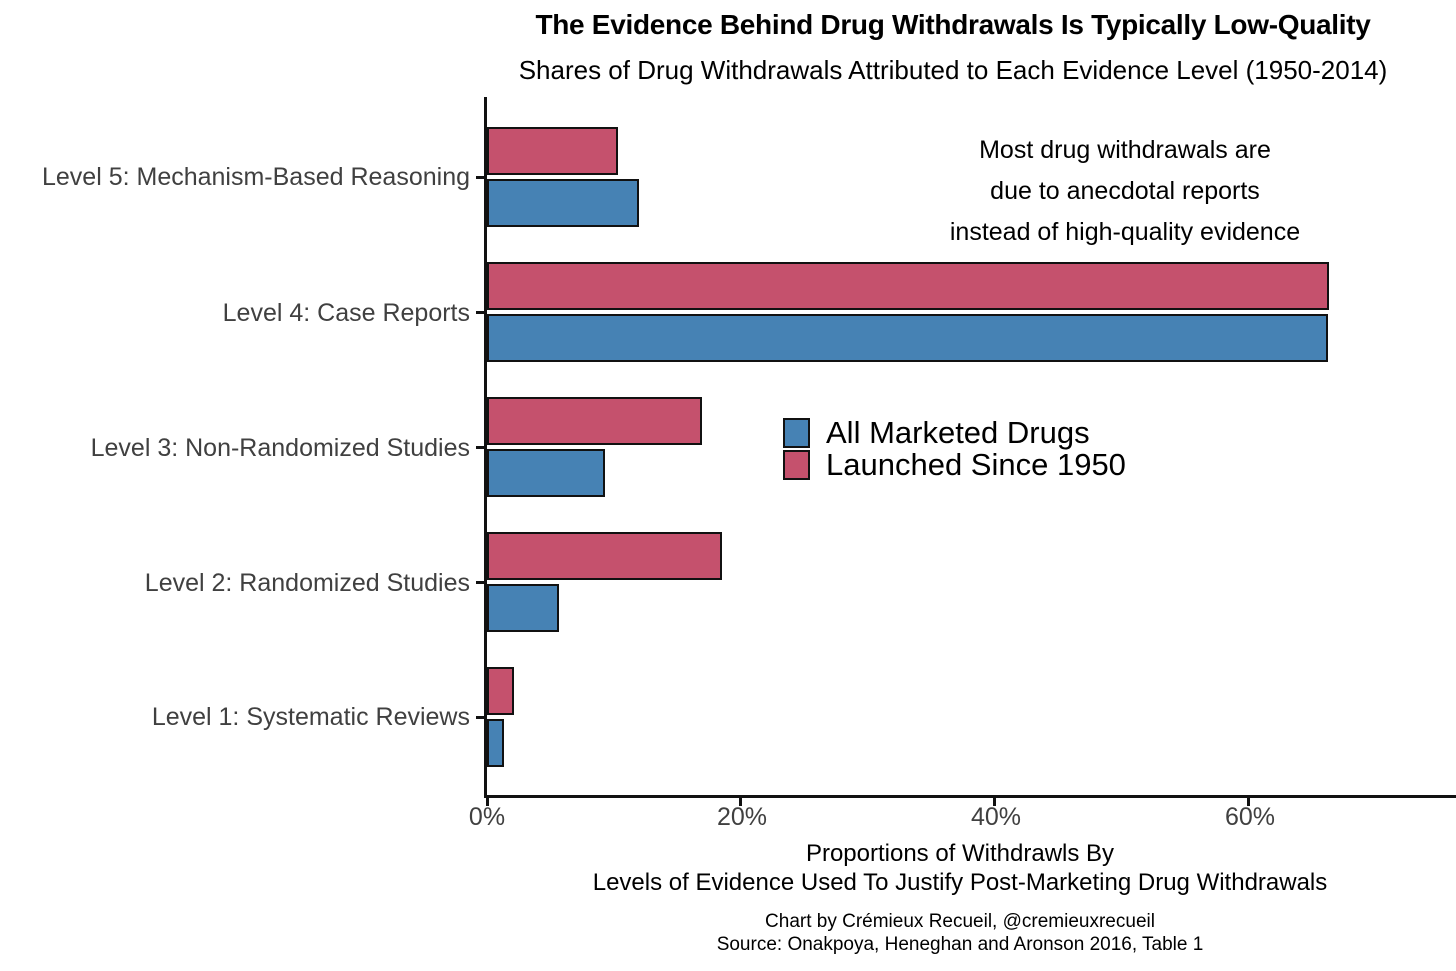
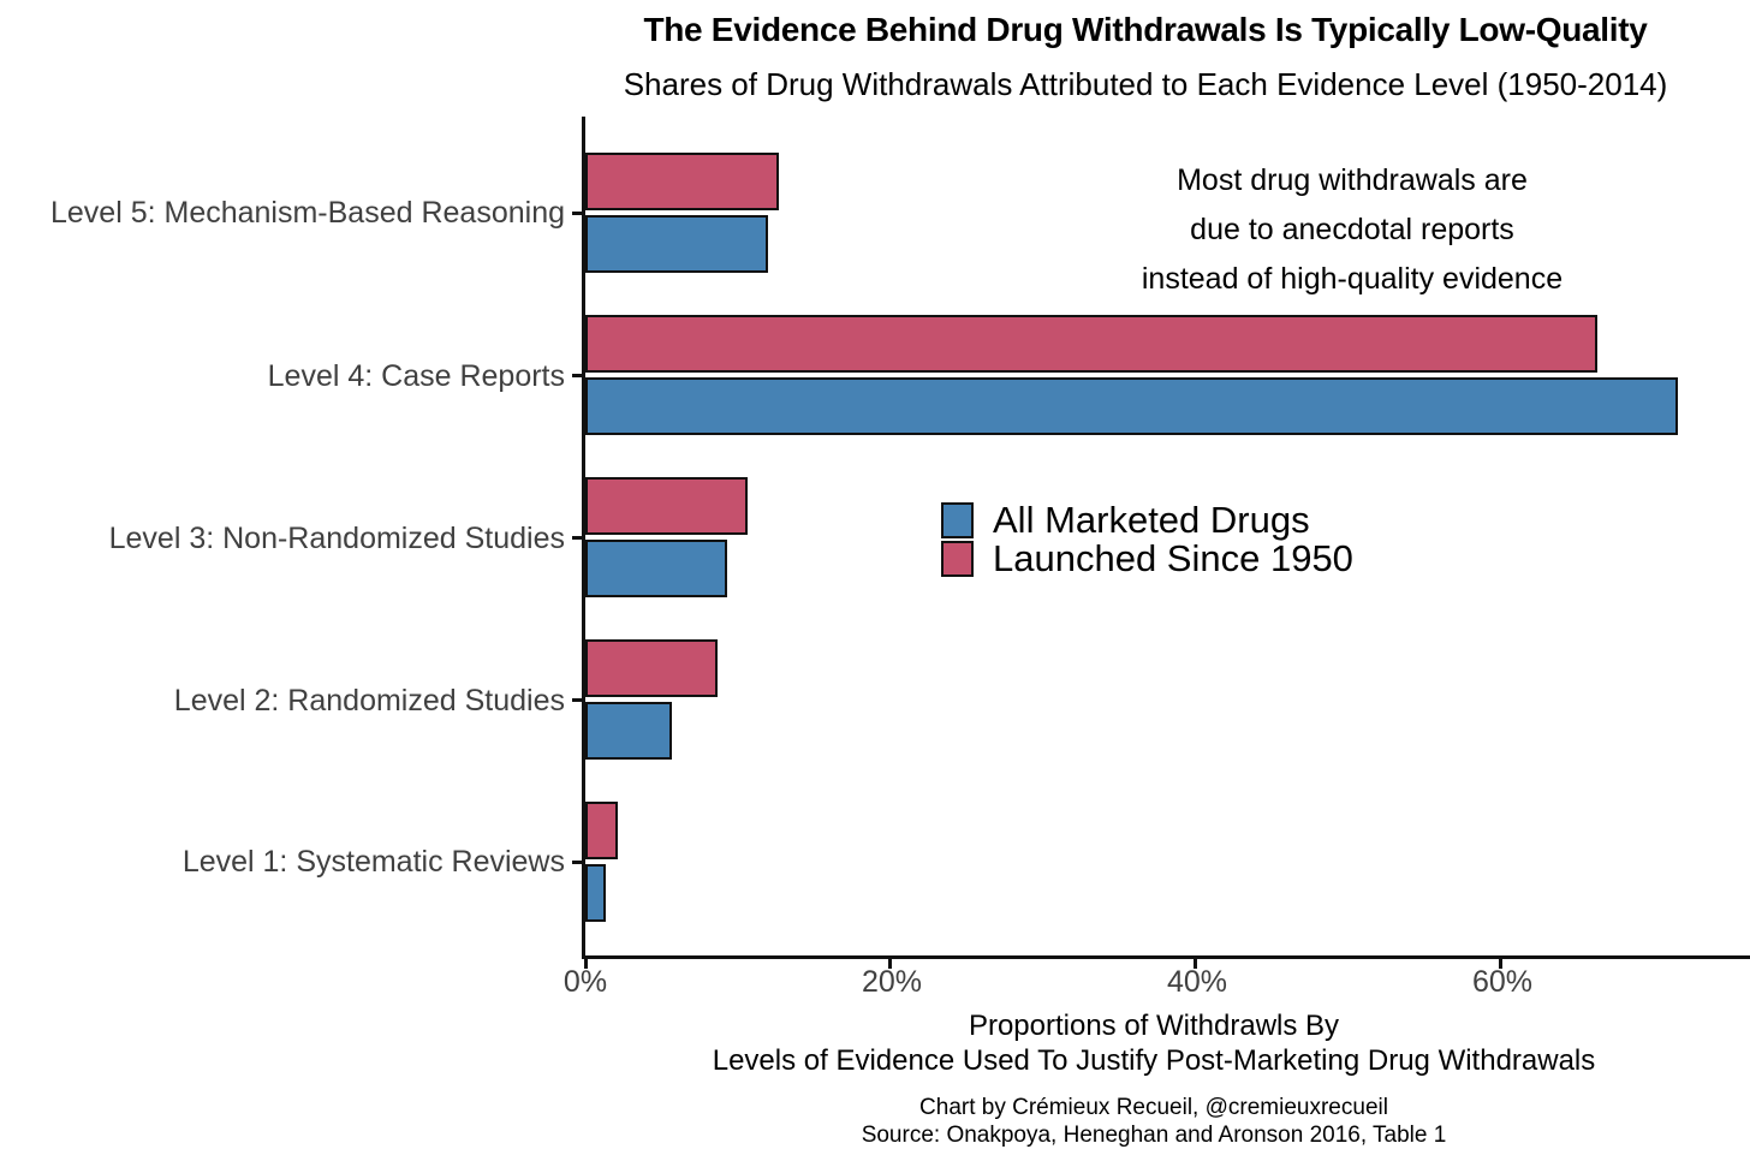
Launched Since 1950/Level 5: Mechanism-Based Reasoning: 10.3% -> 12.7%
All Marketed Drugs/Level 4: Case Reports: 66.2% -> 71.6%
Launched Since 1950/Level 3: Non-Randomized Studies: 16.9% -> 10.6%
Launched Since 1950/Level 2: Randomized Studies: 18.5% -> 8.7%
